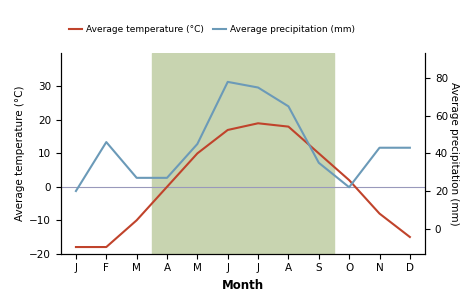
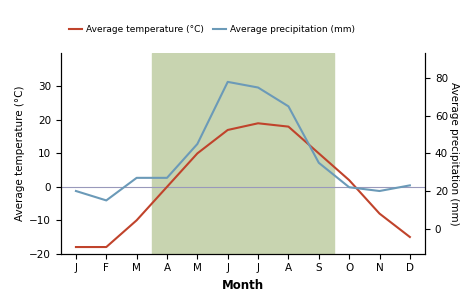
Average precipitation (mm)/F: 46 -> 15
Average precipitation (mm)/N: 43 -> 20
Average precipitation (mm)/D: 43 -> 23
